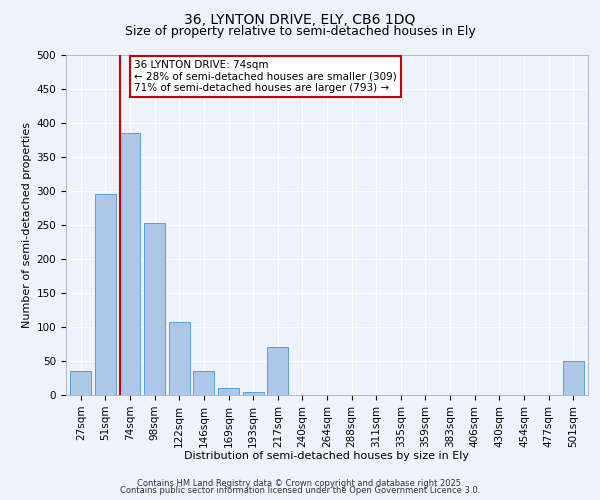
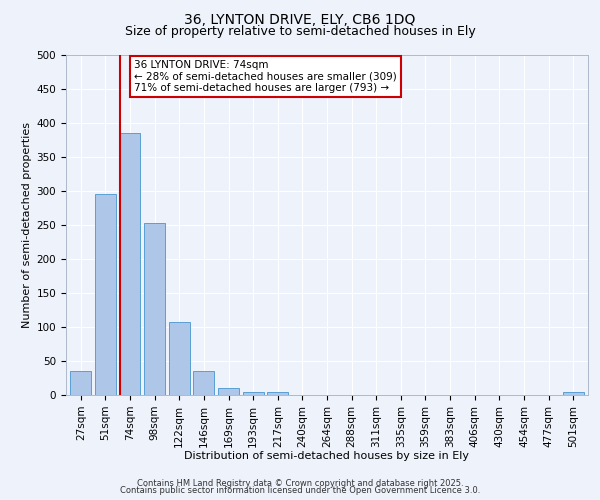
217sqm: 70 -> 4
501sqm: 50 -> 4
